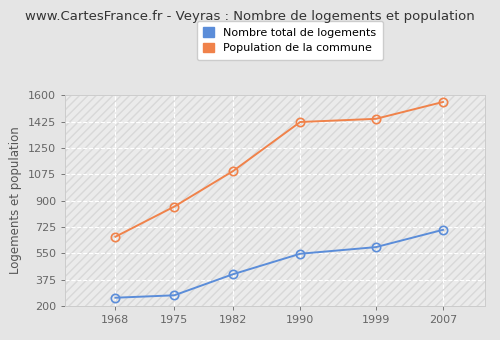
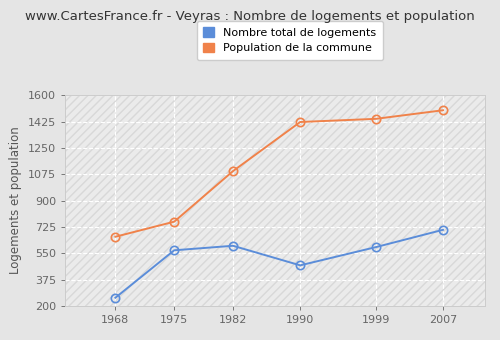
Nombre total de logements/1975: 270 -> 570
Population de la commune/1975: 860 -> 760
Nombre total de logements/1982: 410 -> 600
Nombre total de logements/1990: 550 -> 470
Population de la commune/2007: 1560 -> 1500
